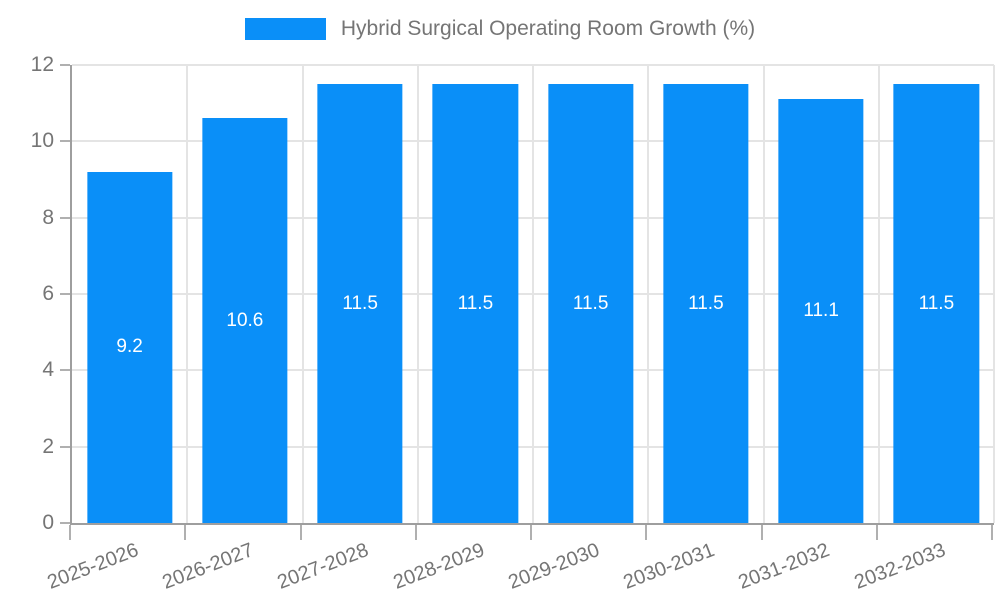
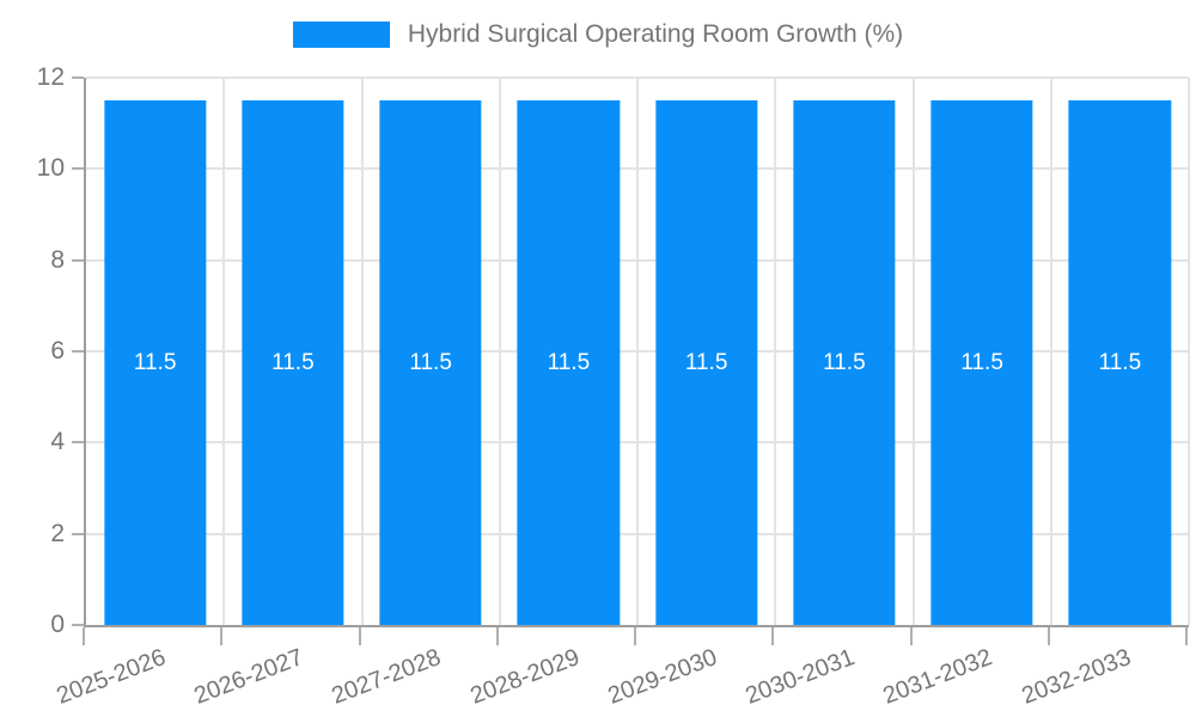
2025-2026: 9.2 -> 11.5
2026-2027: 10.6 -> 11.5
2031-2032: 11.1 -> 11.5
